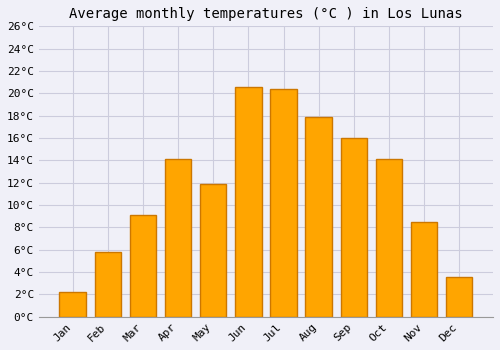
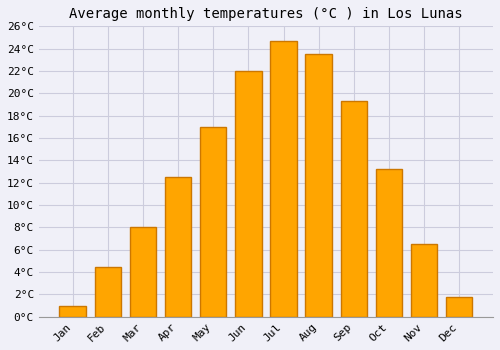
Jan: 2.2°C -> 1.0°C
Feb: 5.8°C -> 4.5°C
Mar: 9.1°C -> 8.0°C
Apr: 14.1°C -> 12.5°C
May: 11.9°C -> 17.0°C
Jun: 20.6°C -> 22.0°C
Jul: 20.4°C -> 24.7°C
Aug: 17.9°C -> 23.5°C
Sep: 16.0°C -> 19.3°C
Oct: 14.1°C -> 13.2°C
Nov: 8.5°C -> 6.5°C
Dec: 3.6°C -> 1.8°C
